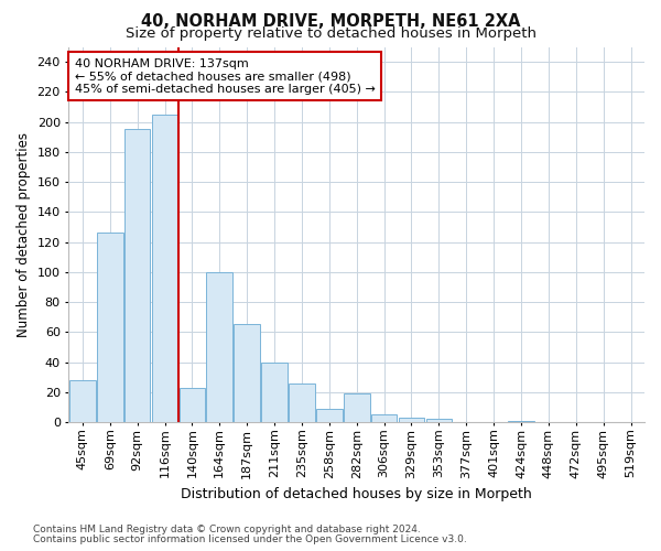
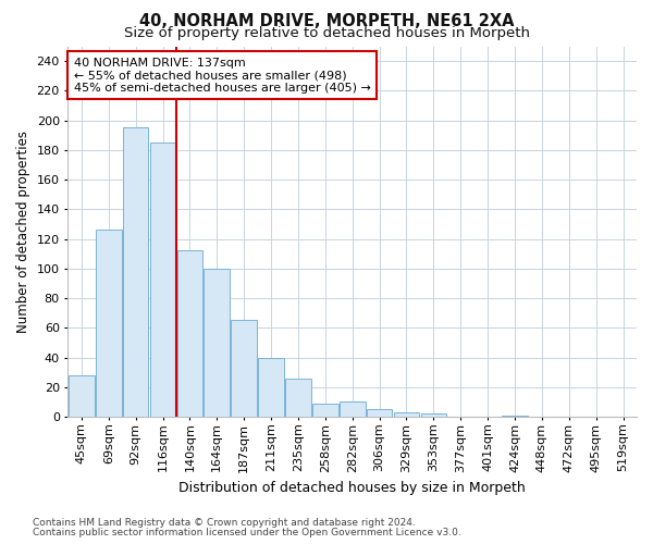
116sqm: 205 -> 185
140sqm: 23 -> 112
282sqm: 19 -> 10
